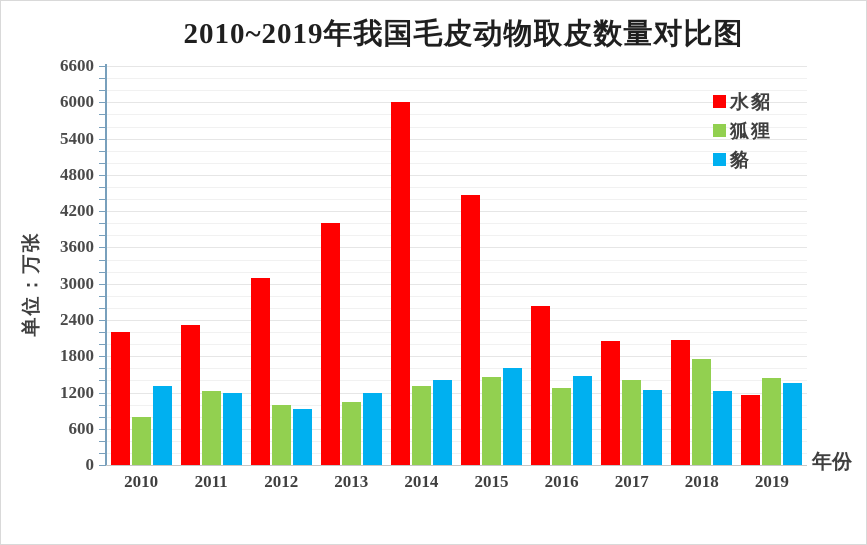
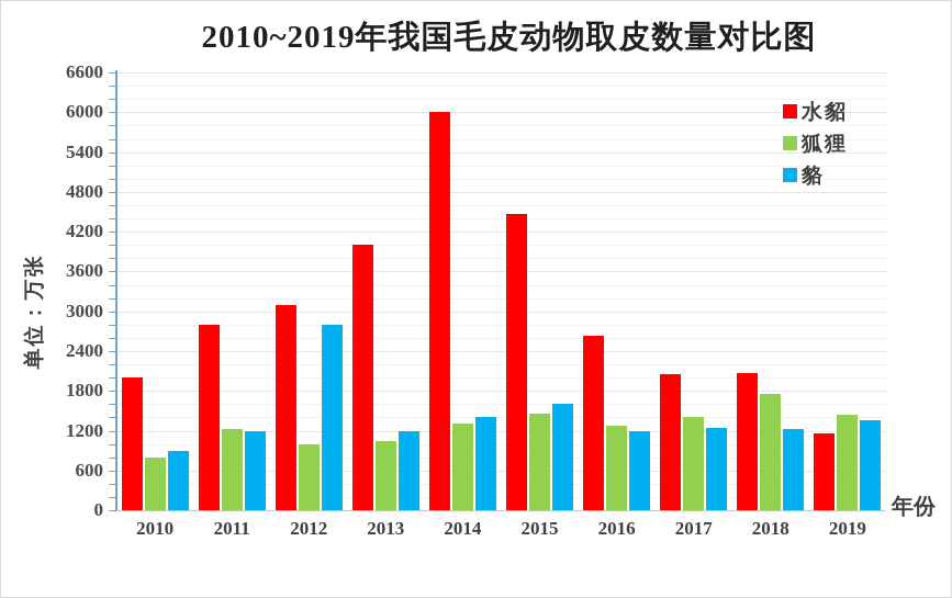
水貂/2010: 2200 -> 2000
貉/2010: 1300 -> 900
水貂/2011: 2300 -> 2800
貉/2012: 900 -> 2800
貉/2016: 1500 -> 1200
